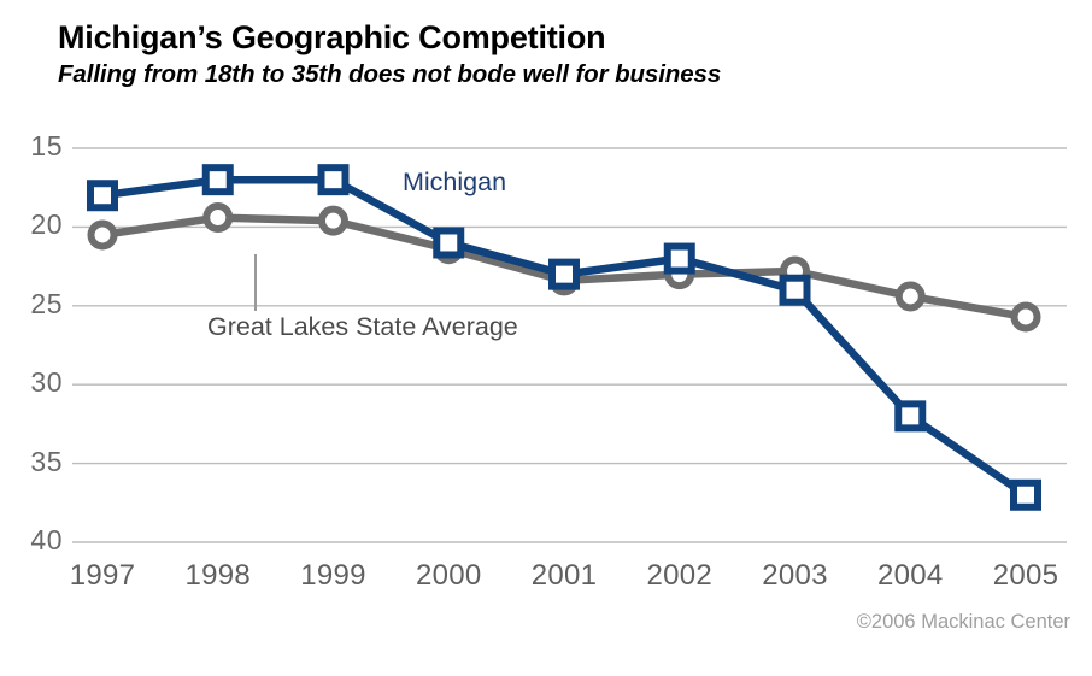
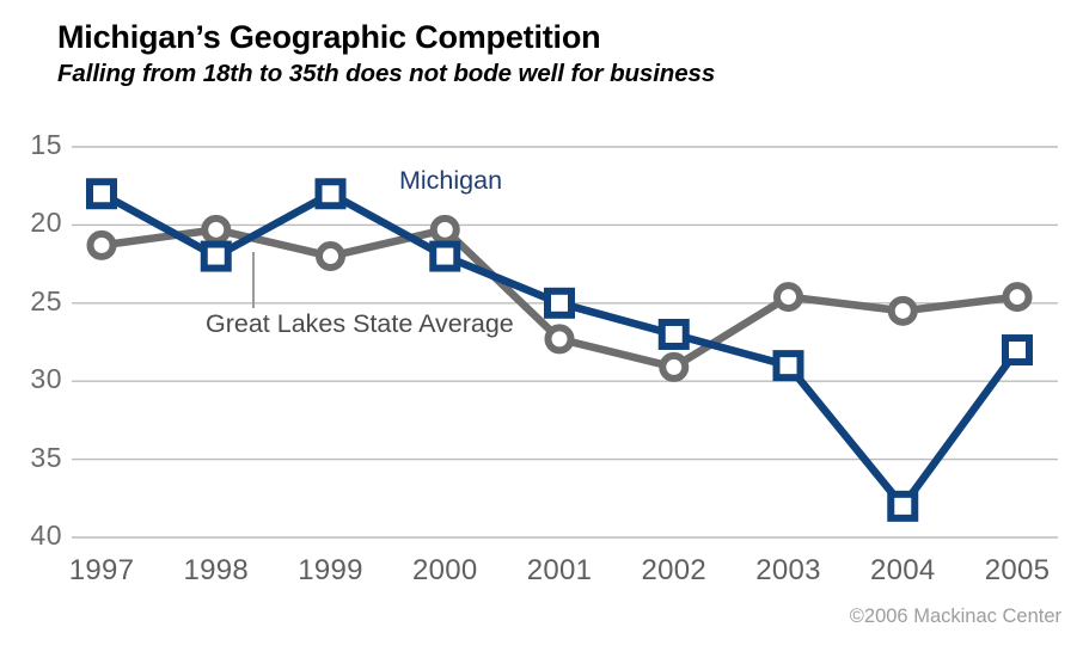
Great Lakes State Average/1997: 20.5 -> 21.3
Michigan/1998: 17 -> 22
Great Lakes State Average/1998: 19.4 -> 20.3
Michigan/1999: 17 -> 18
Great Lakes State Average/1999: 19.6 -> 22.0
Michigan/2000: 21 -> 22
Great Lakes State Average/2000: 21.4 -> 20.3
Michigan/2001: 23 -> 25
Great Lakes State Average/2001: 23.4 -> 27.3
Michigan/2002: 22 -> 27
Great Lakes State Average/2002: 23.0 -> 29.1
Michigan/2003: 24 -> 29
Great Lakes State Average/2003: 22.8 -> 24.6
Michigan/2004: 32 -> 38
Great Lakes State Average/2004: 24.4 -> 25.5
Michigan/2005: 37 -> 28
Great Lakes State Average/2005: 25.7 -> 24.6
